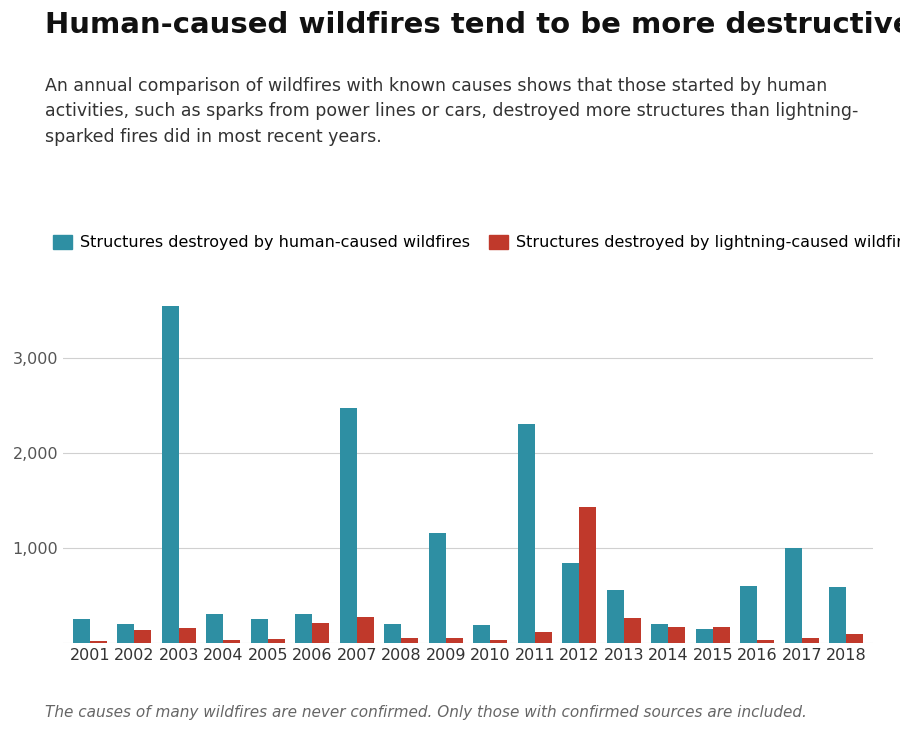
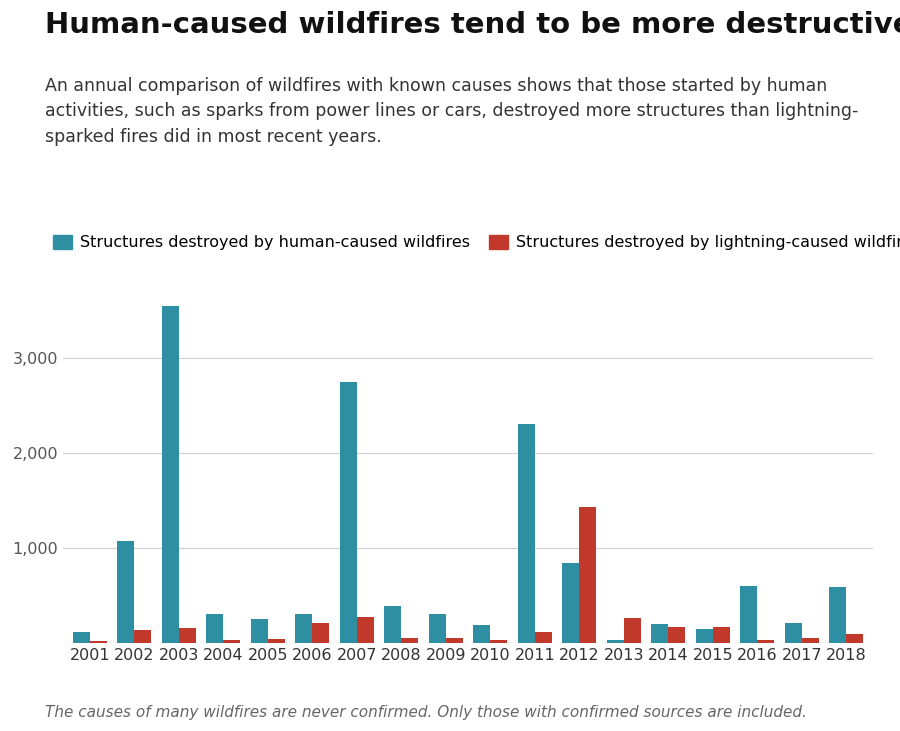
Structures destroyed by human-caused wildfires/2001: 260 -> 120
Structures destroyed by human-caused wildfires/2002: 200 -> 1,080
Structures destroyed by human-caused wildfires/2007: 2,480 -> 2,750
Structures destroyed by human-caused wildfires/2008: 200 -> 390
Structures destroyed by human-caused wildfires/2009: 1,160 -> 310
Structures destroyed by human-caused wildfires/2013: 560 -> 30
Structures destroyed by human-caused wildfires/2017: 1,000 -> 220
